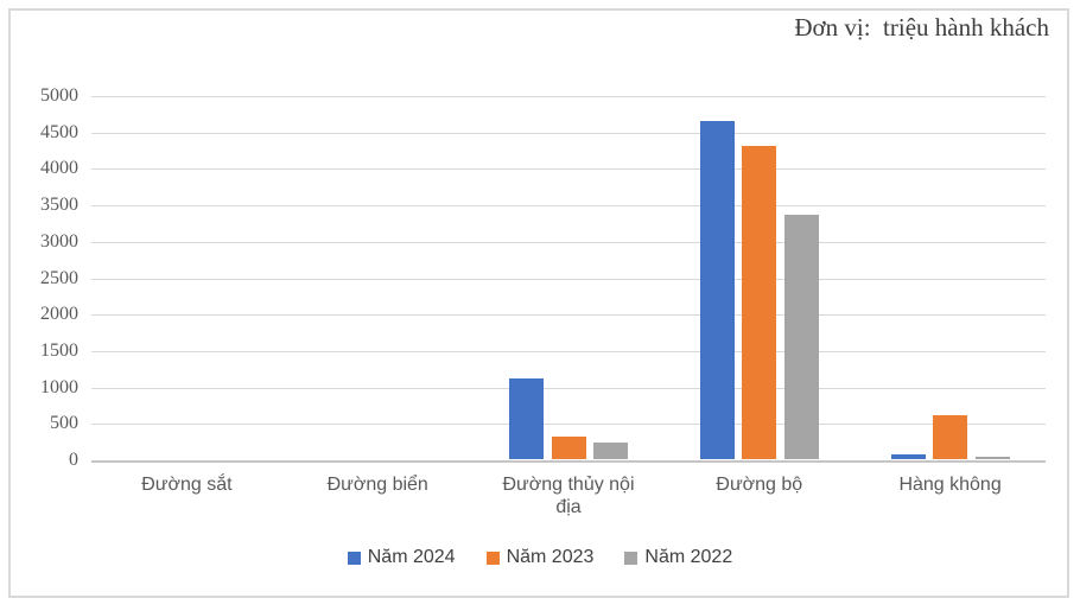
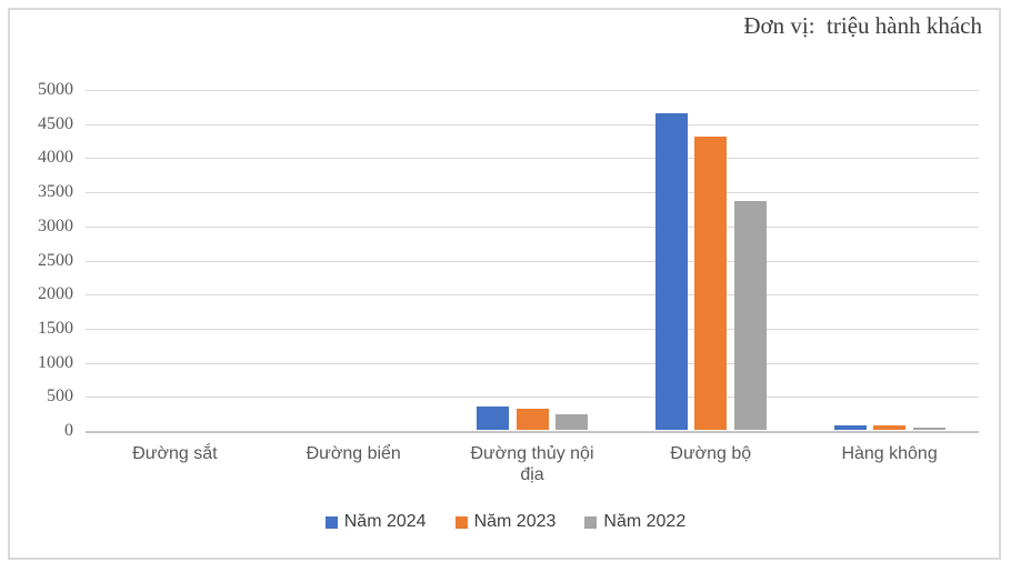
Năm 2024/Đường thủy nội địa: 1100 -> 400
Năm 2023/Hàng không: 600 -> 100
